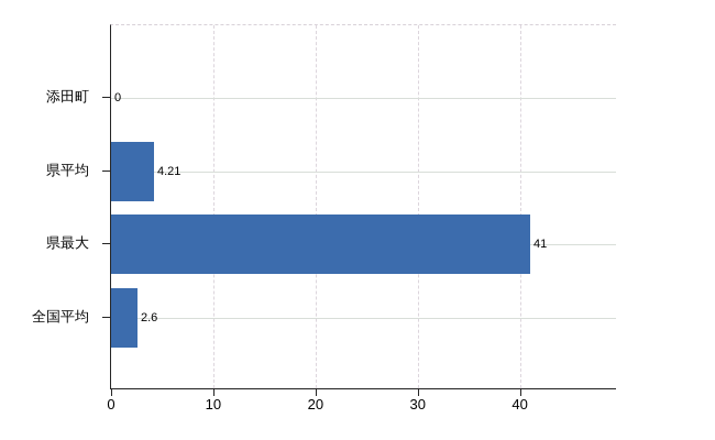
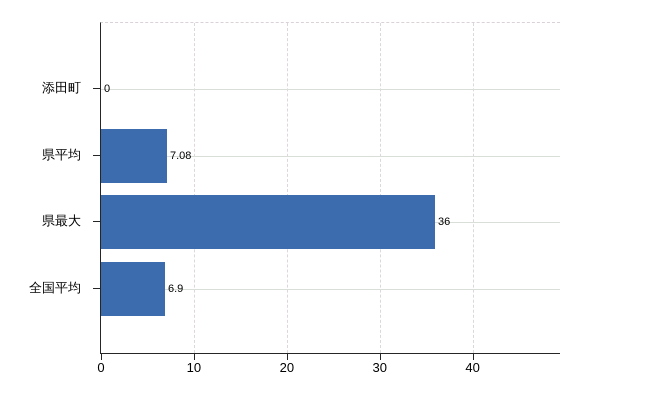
県平均: 4.21 -> 7.08
県最大: 41 -> 36
全国平均: 2.6 -> 6.9
